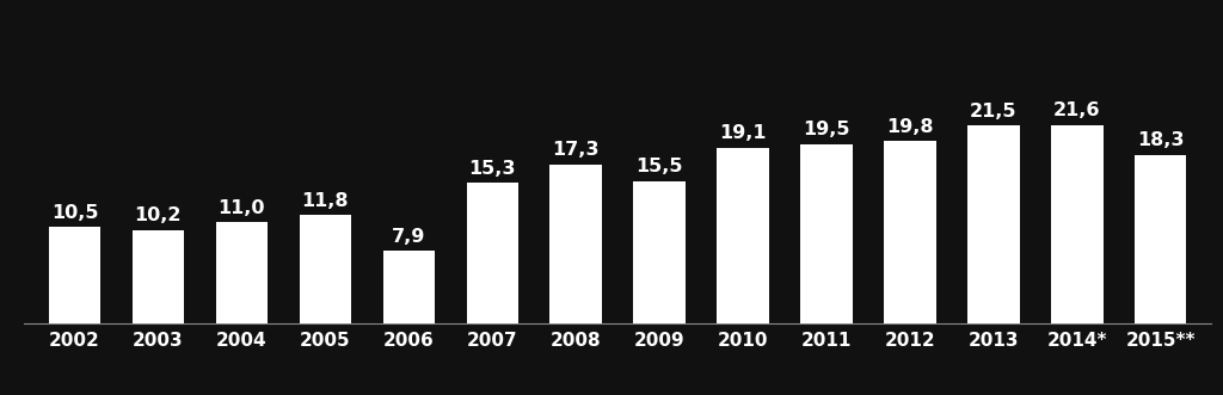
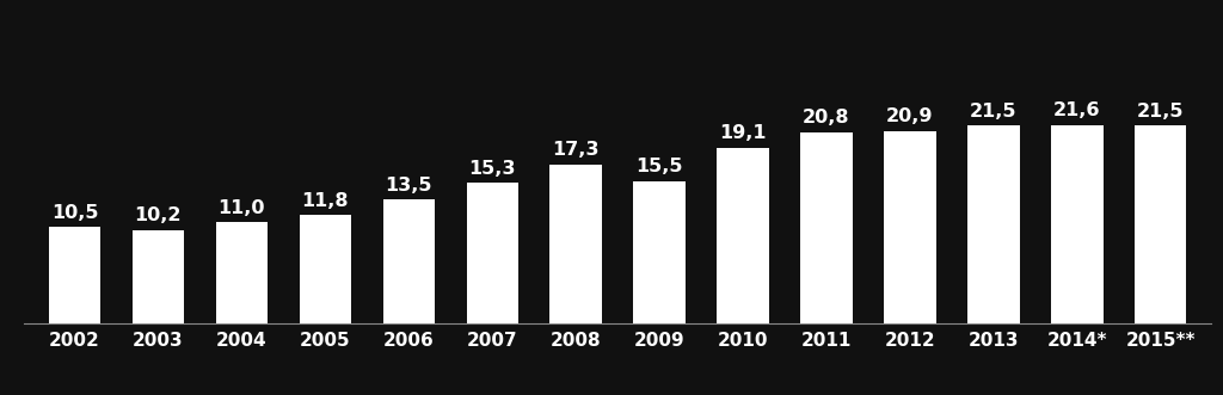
2006: 7,9 -> 13,5
2011: 19,5 -> 20,8
2012: 19,8 -> 20,9
2015**: 18,3 -> 21,5
